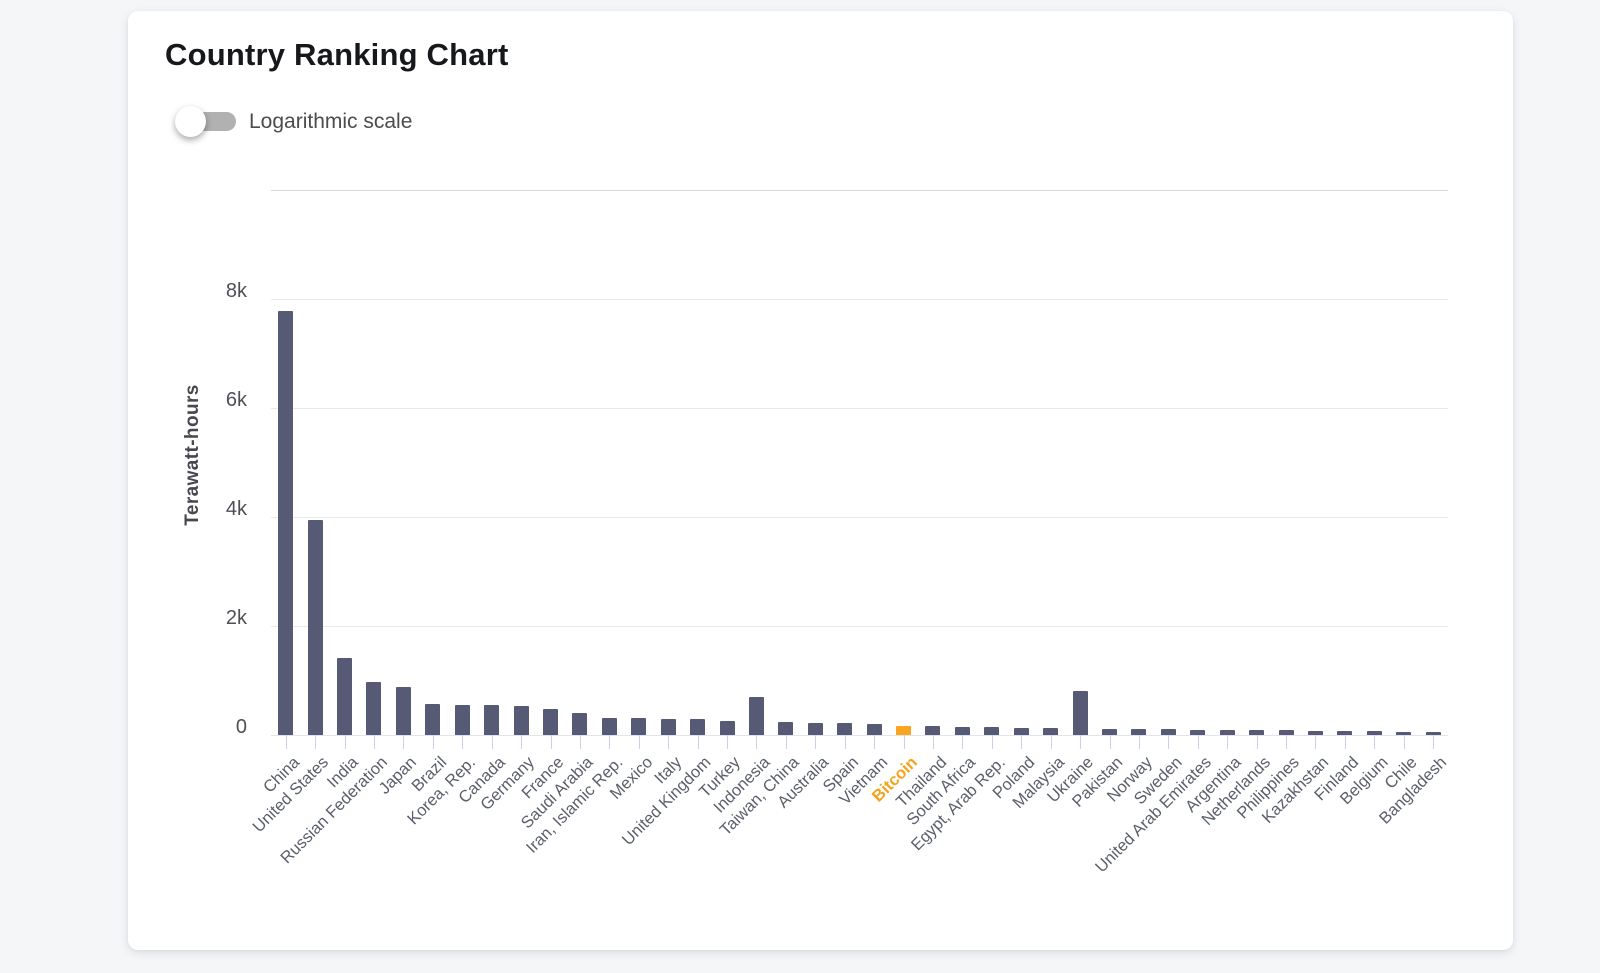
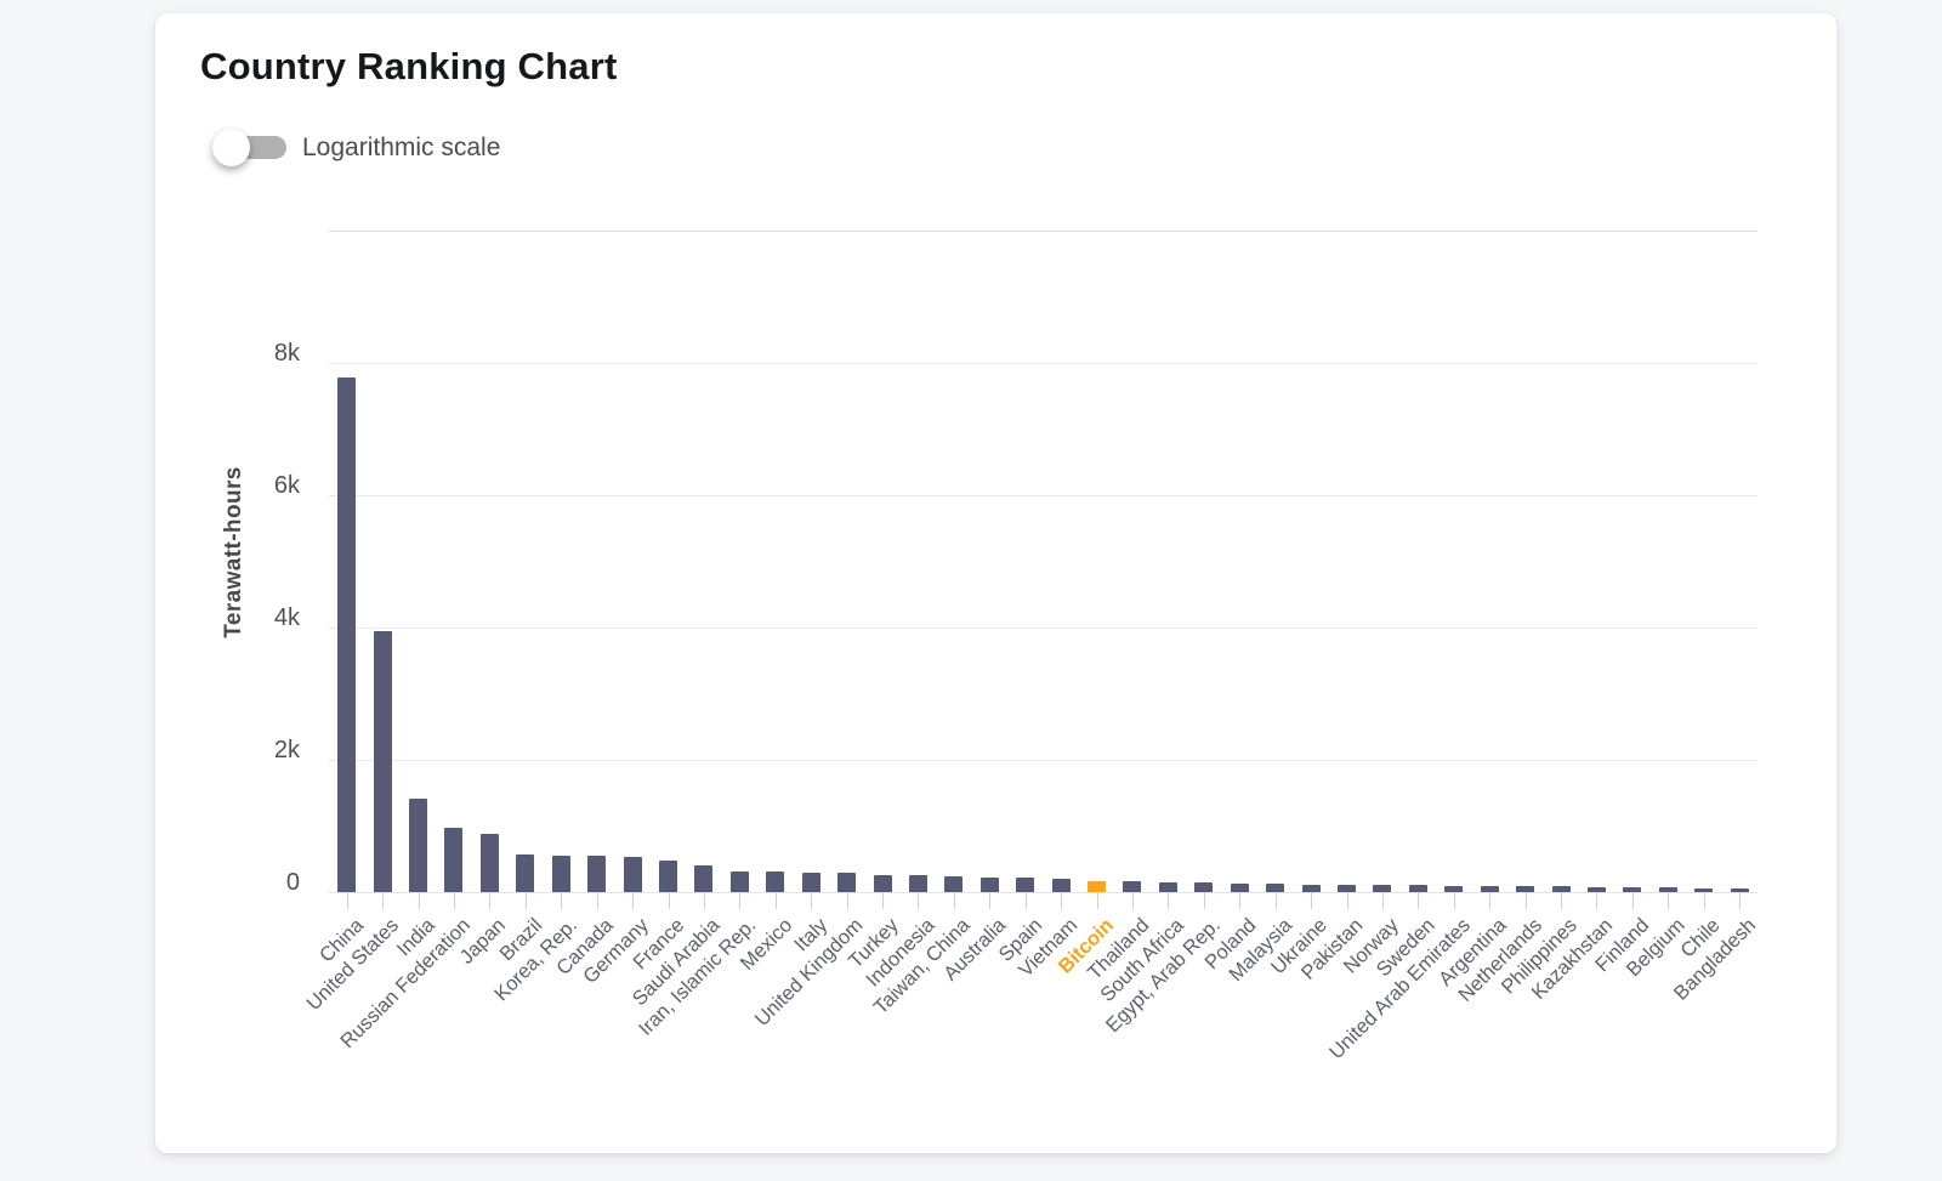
Indonesia: 0.7k -> 0.3k
Ukraine: 0.8k -> 0.1k
